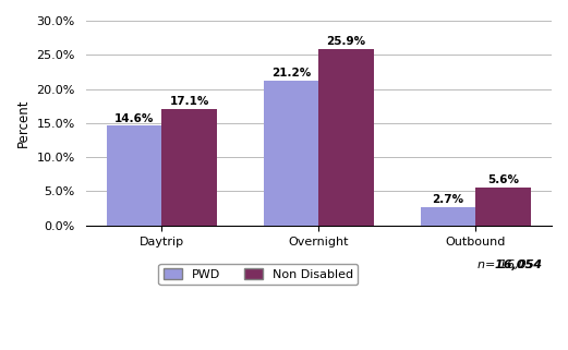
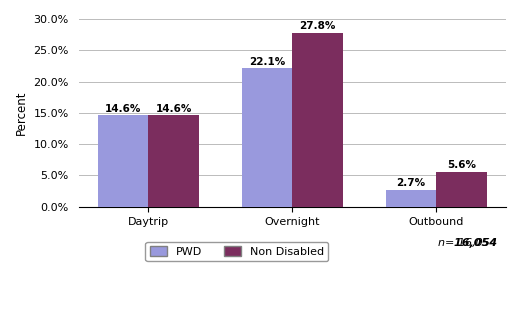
Non Disabled/Daytrip: 17.1% -> 14.6%
PWD/Overnight: 21.2% -> 22.1%
Non Disabled/Overnight: 25.9% -> 27.8%
